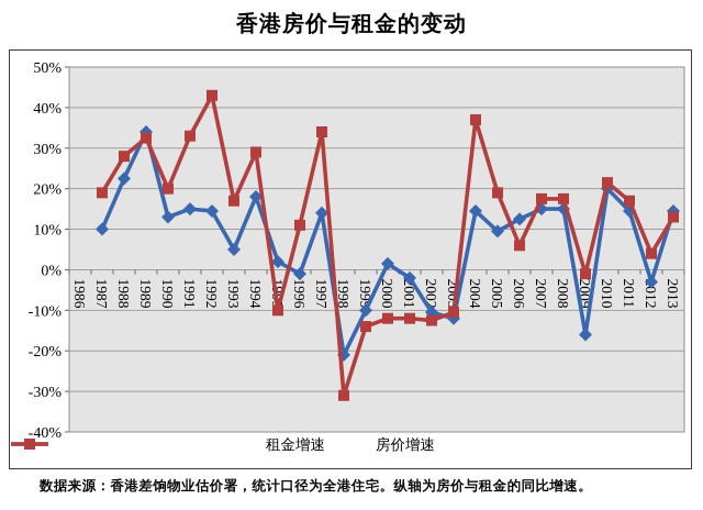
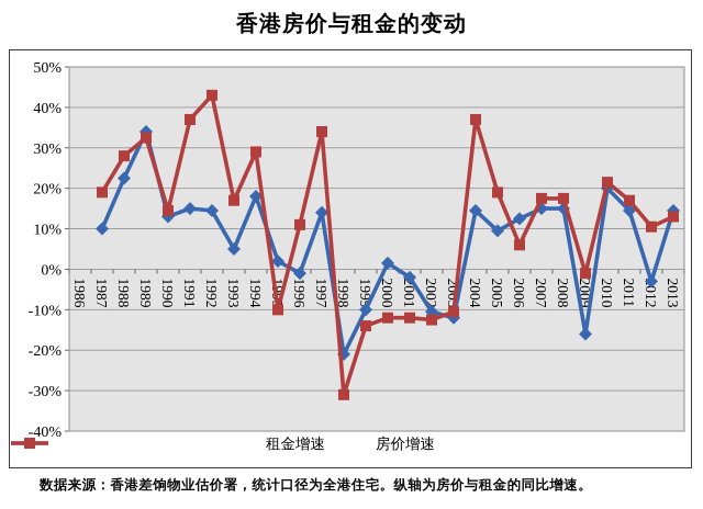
房价增速/1990: 20% -> 14%
房价增速/1991: 33% -> 37%
房价增速/2012: 4% -> 10%
